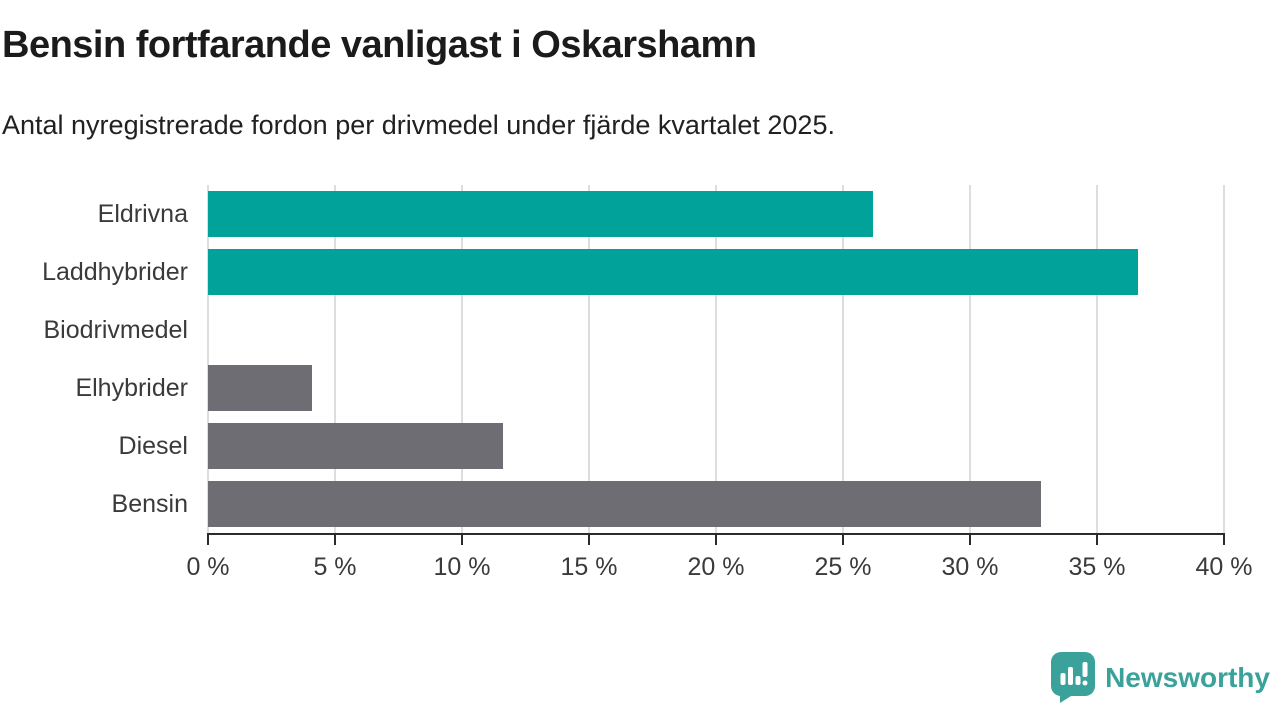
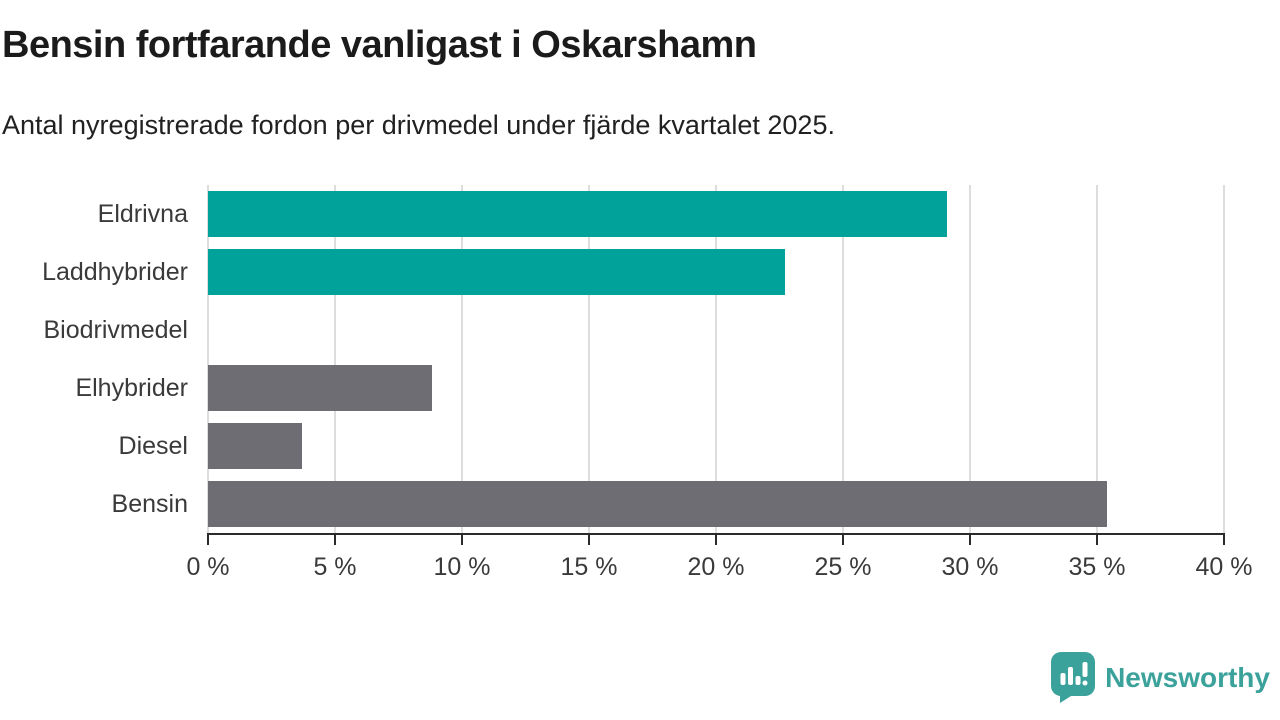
Eldrivna: 26.2% -> 29.1%
Laddhybrider: 36.6% -> 22.7%
Elhybrider: 4.1% -> 8.8%
Diesel: 11.6% -> 3.7%
Bensin: 32.8% -> 35.4%
